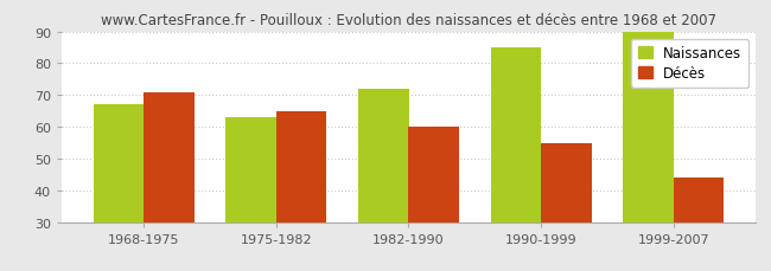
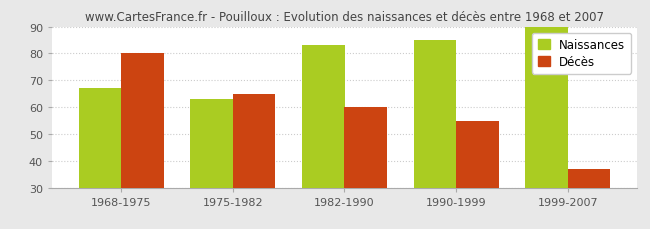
Décès/1968-1975: 71 -> 80
Naissances/1982-1990: 72 -> 83
Décès/1999-2007: 44 -> 37
